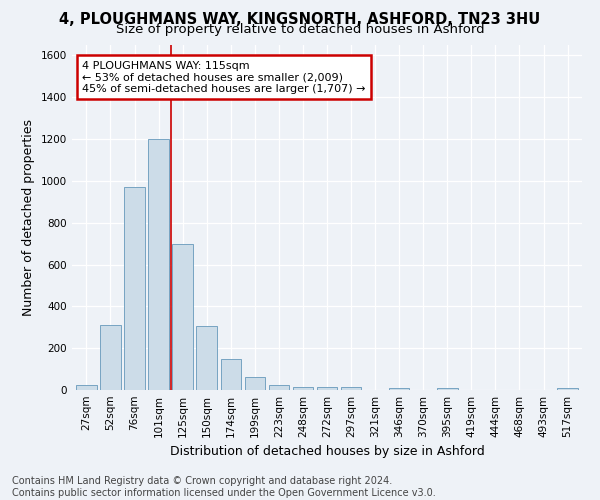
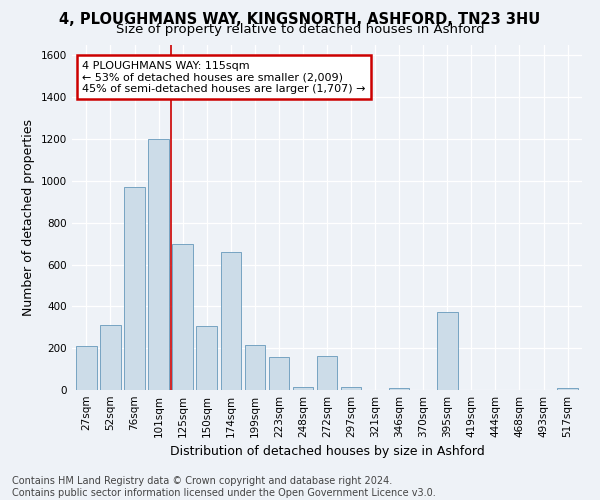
27sqm: 25 -> 210
174sqm: 150 -> 660
199sqm: 60 -> 215
223sqm: 25 -> 160
272sqm: 15 -> 165
395sqm: 10 -> 375
